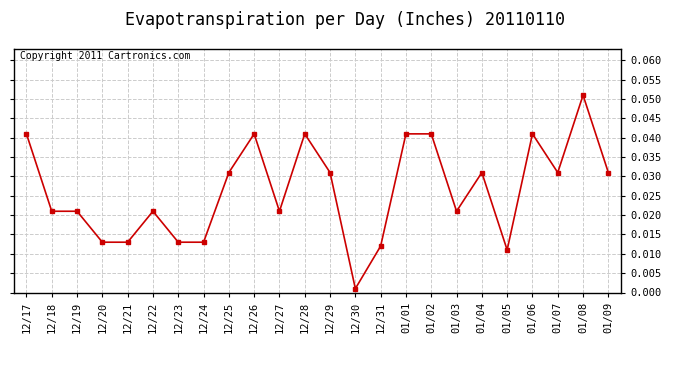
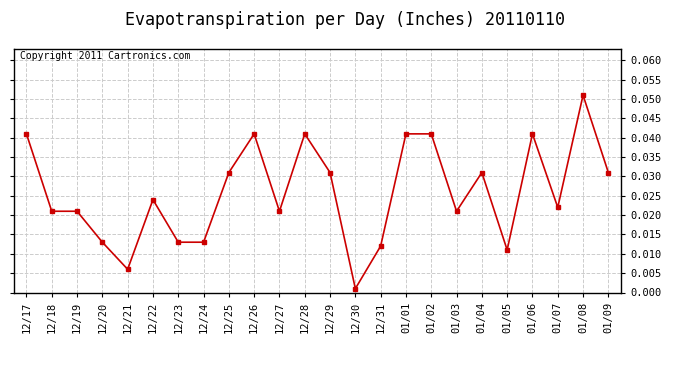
12/21: 0.013 -> 0.006
12/22: 0.021 -> 0.024
01/07: 0.031 -> 0.022
